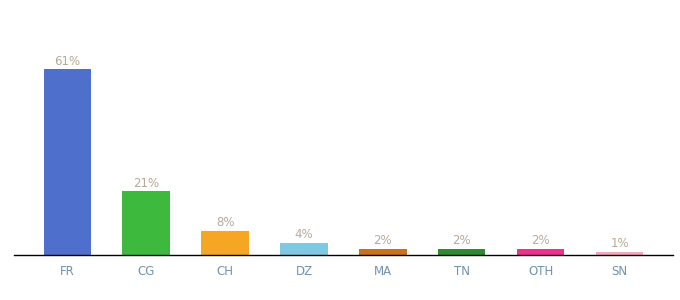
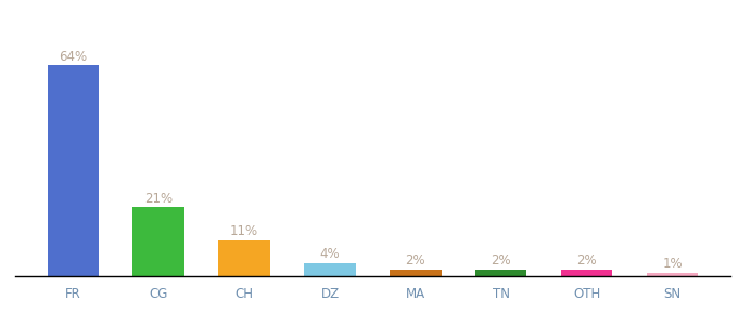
FR: 61% -> 64%
CH: 8% -> 11%
